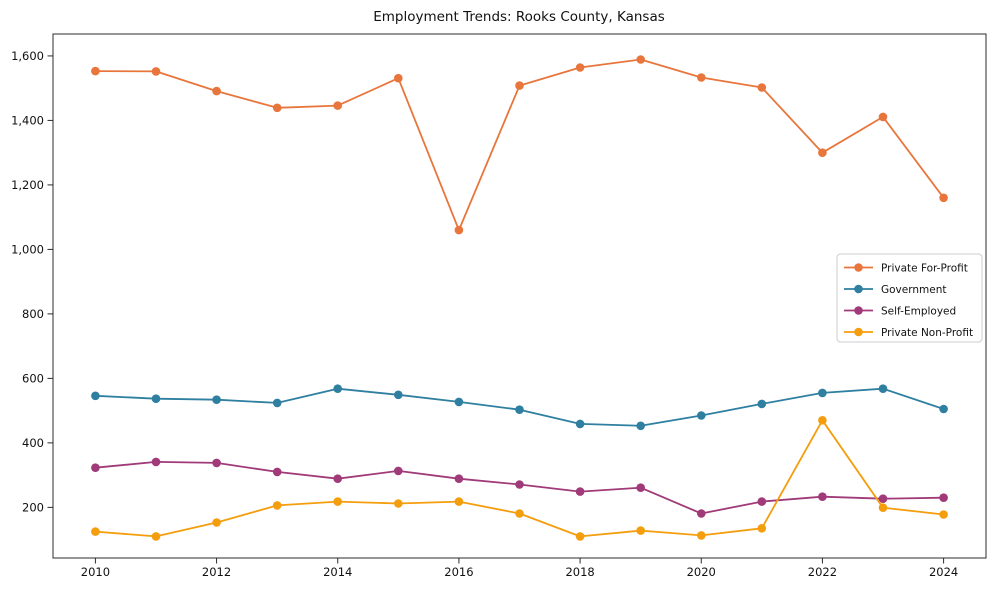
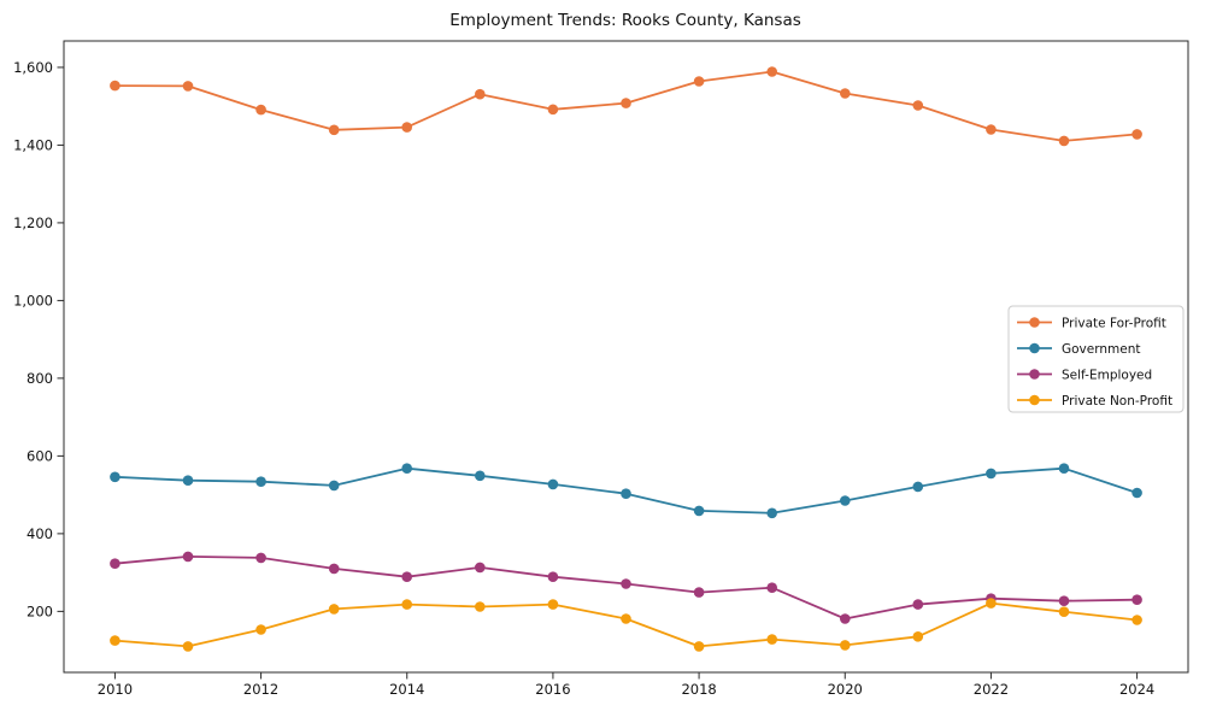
Private For-Profit/2016: 1060 -> 1490
Private For-Profit/2022: 1300 -> 1440
Private Non-Profit/2022: 470 -> 220
Private For-Profit/2024: 1160 -> 1430
